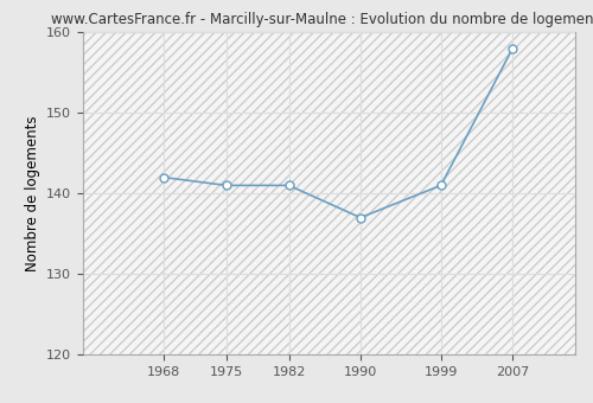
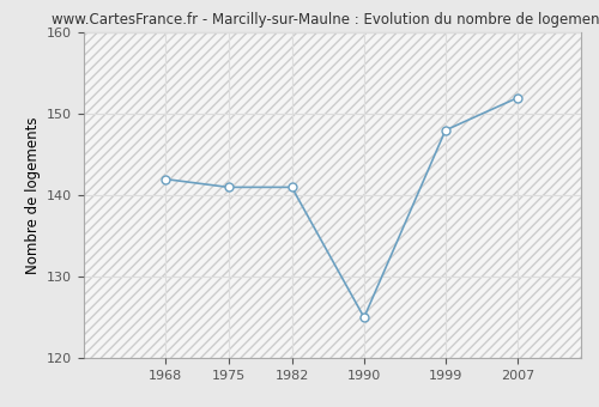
1990: 137 -> 125
1999: 141 -> 148
2007: 158 -> 152
